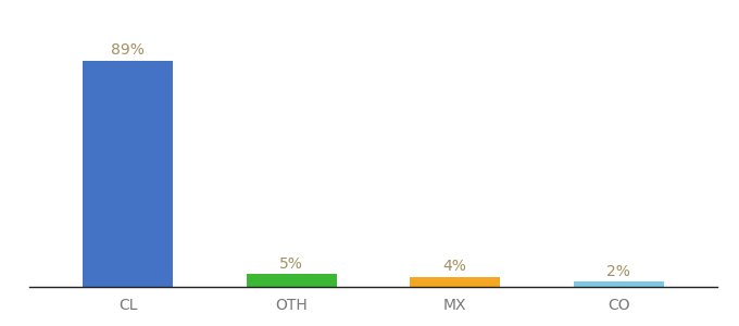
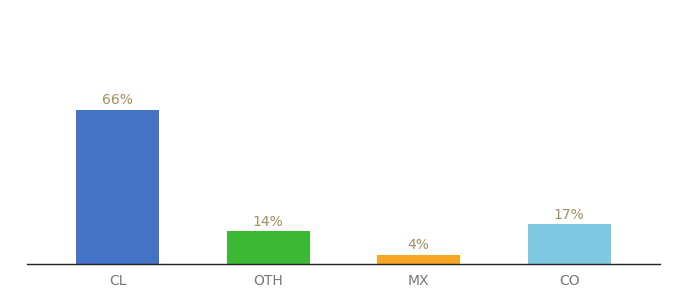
CL: 89% -> 66%
OTH: 5% -> 14%
CO: 2% -> 17%
